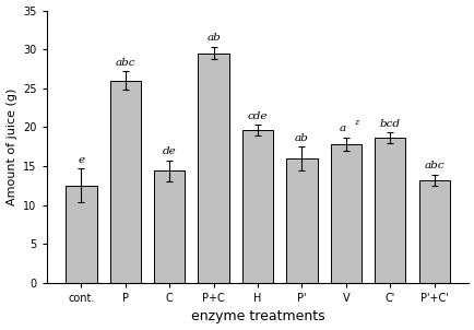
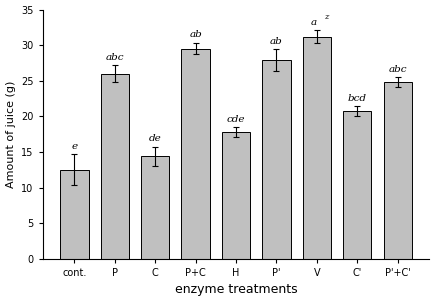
H: 19.6 -> 17.8
P': 16.0 -> 27.9
V: 17.8 -> 31.2
C': 18.6 -> 20.7
P'+C': 13.2 -> 24.8
